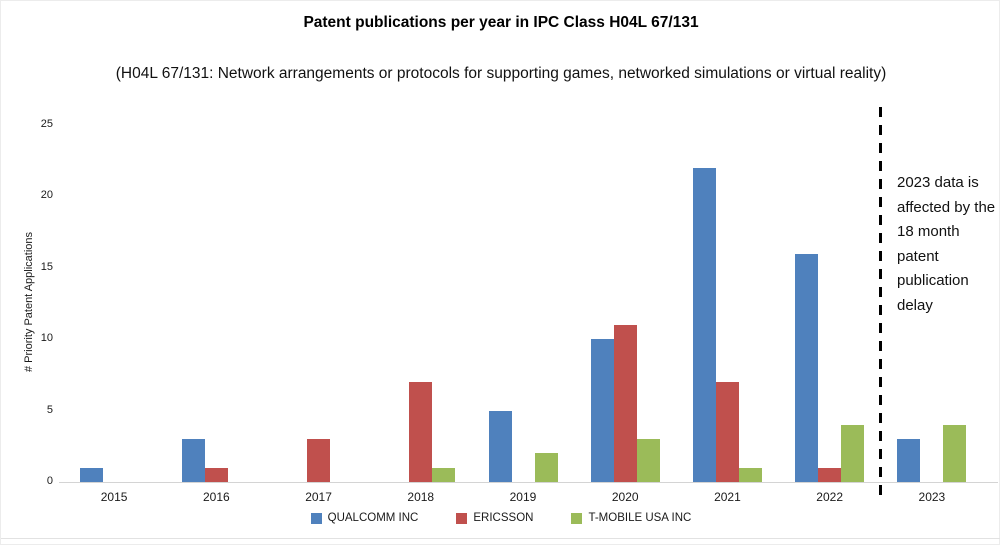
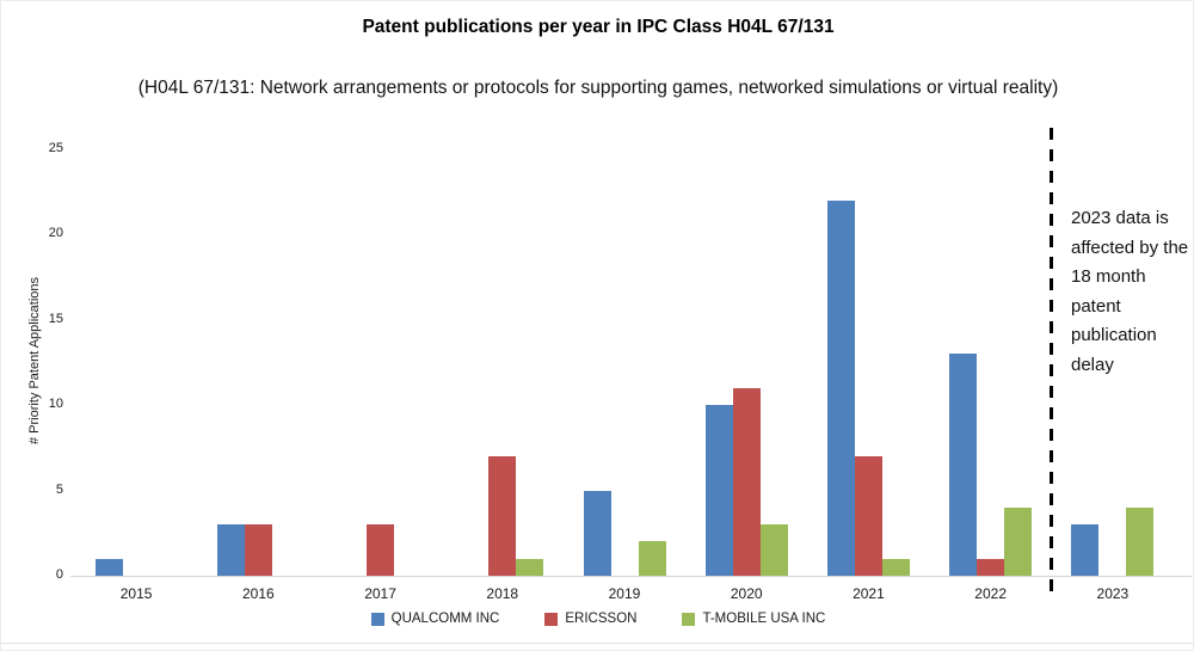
ERICSSON/2016: 1 -> 3
QUALCOMM INC/2022: 16 -> 13
